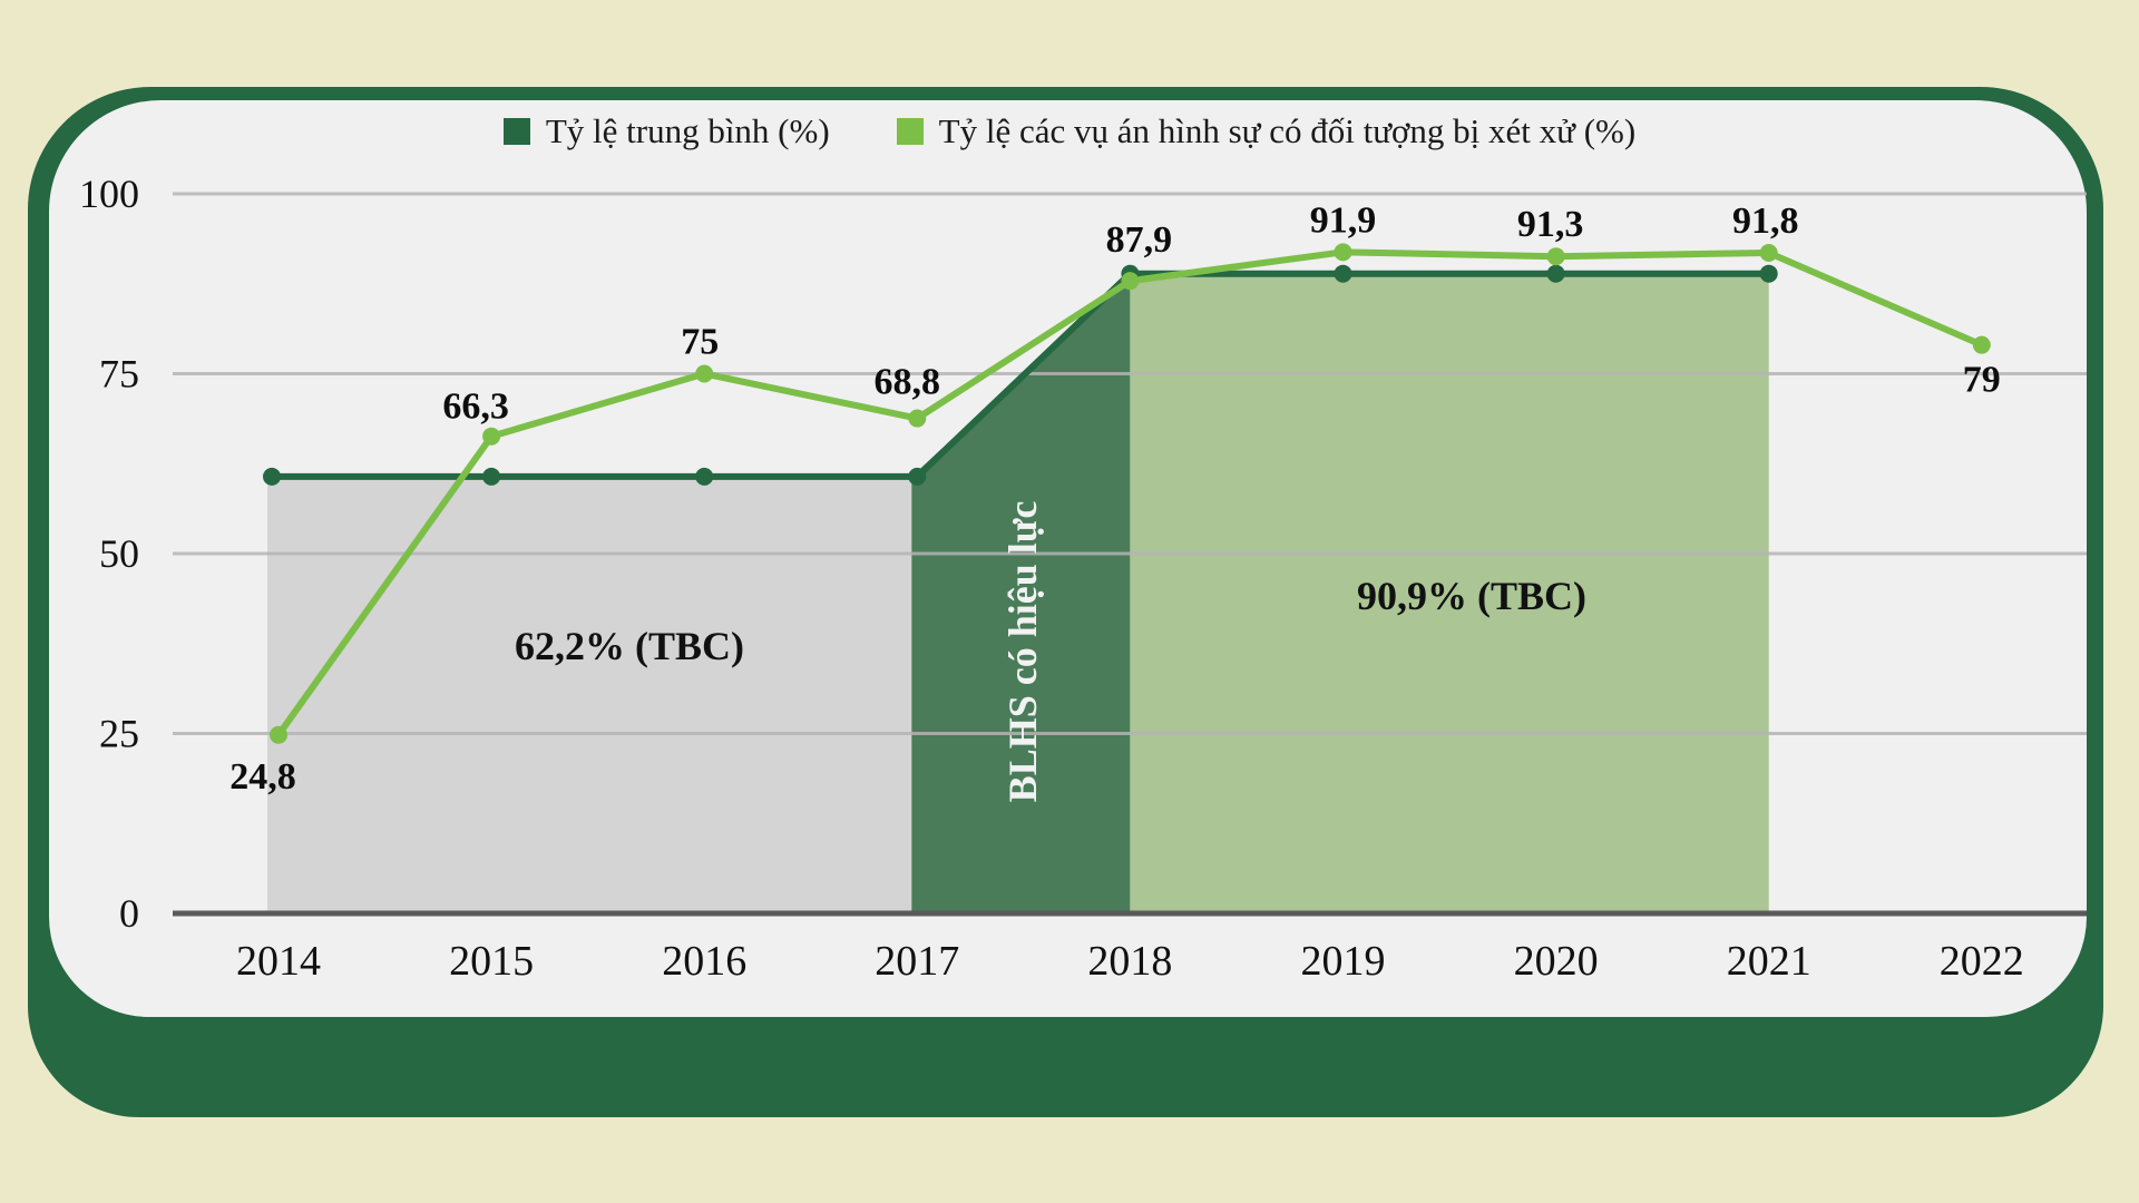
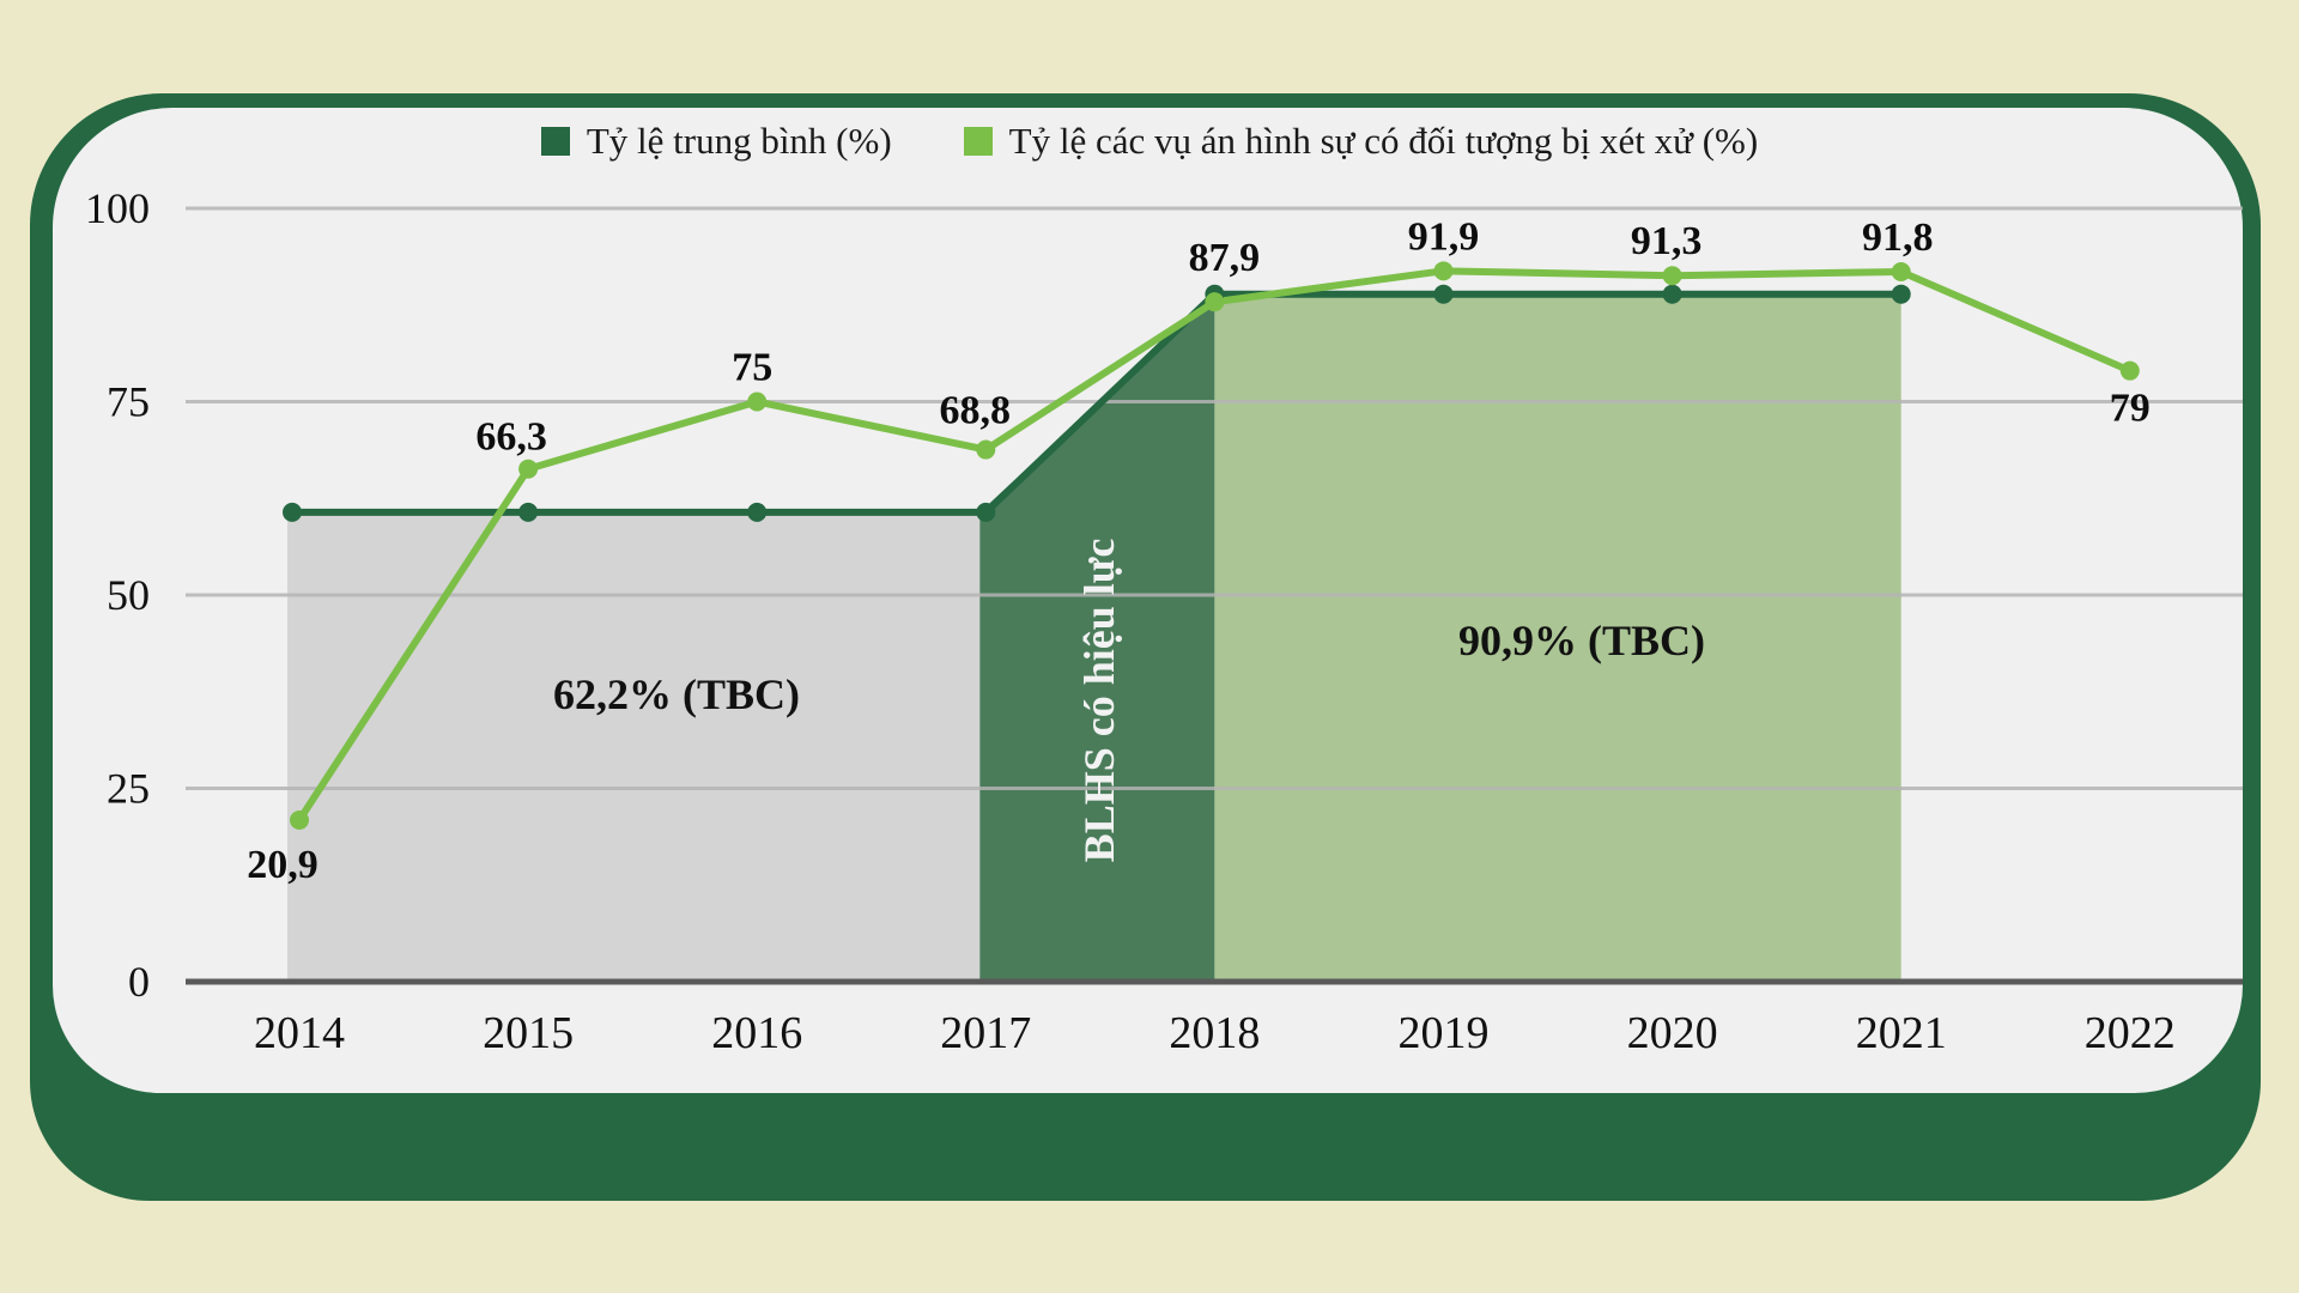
Tỷ lệ các vụ án hình sự có đối tượng bị xét xử (%)/2014: 24,8 -> 20,9
